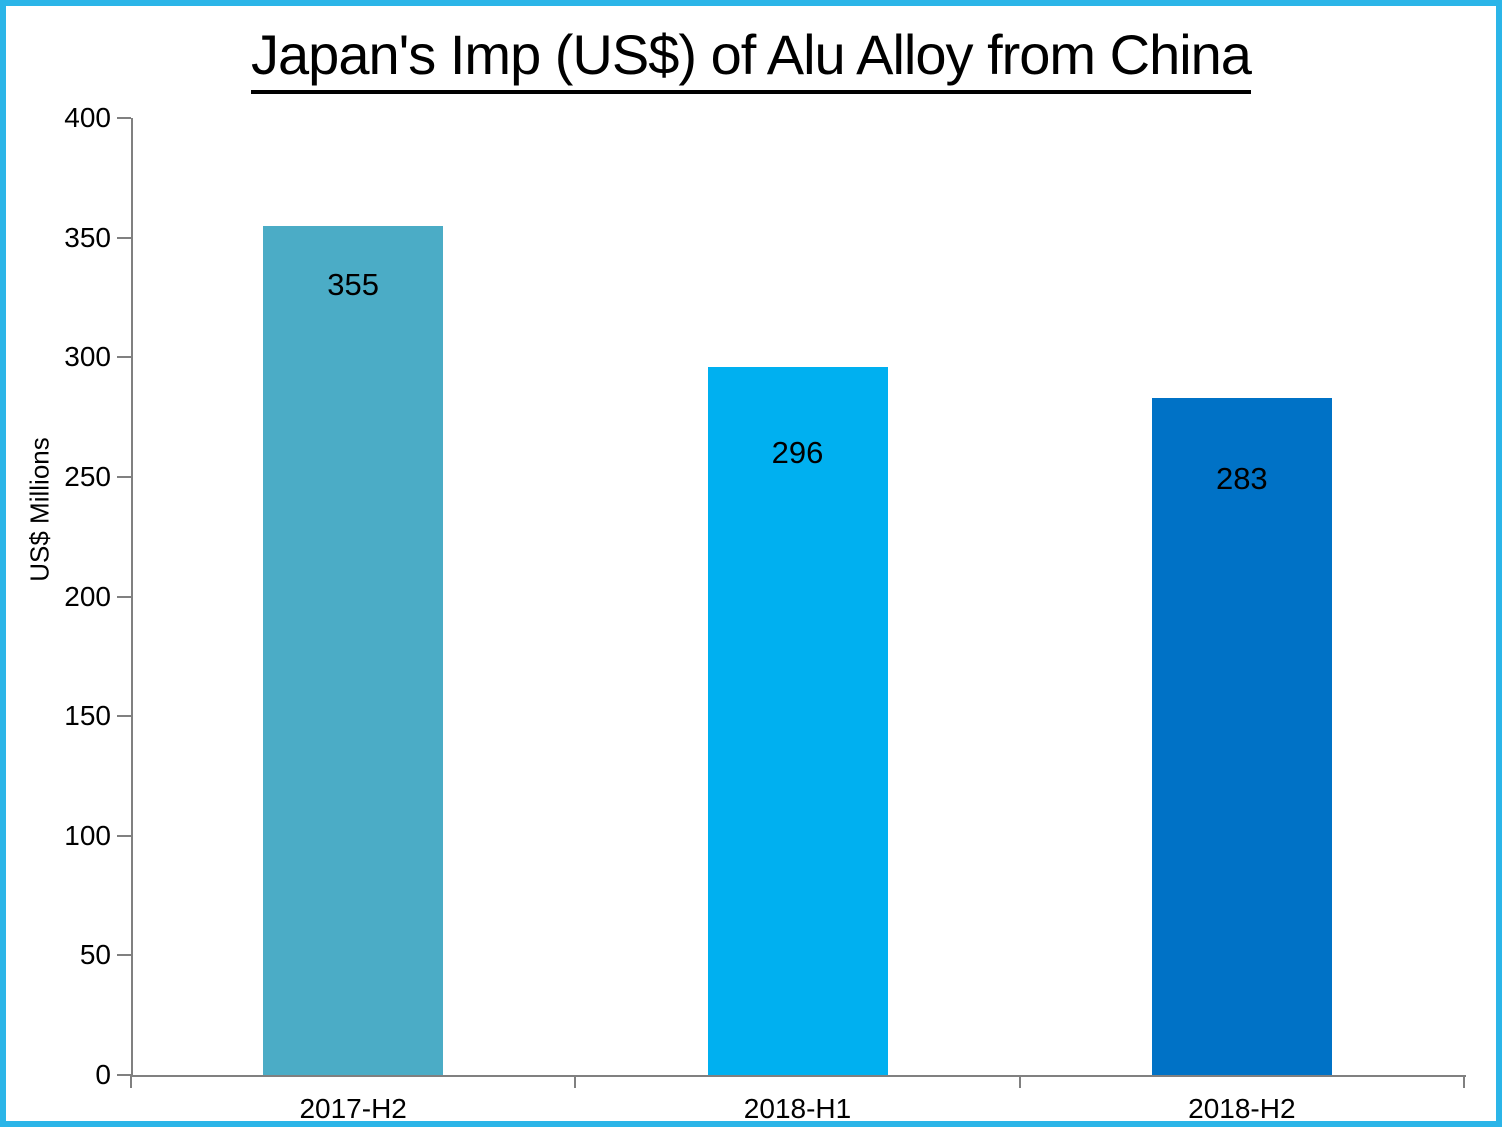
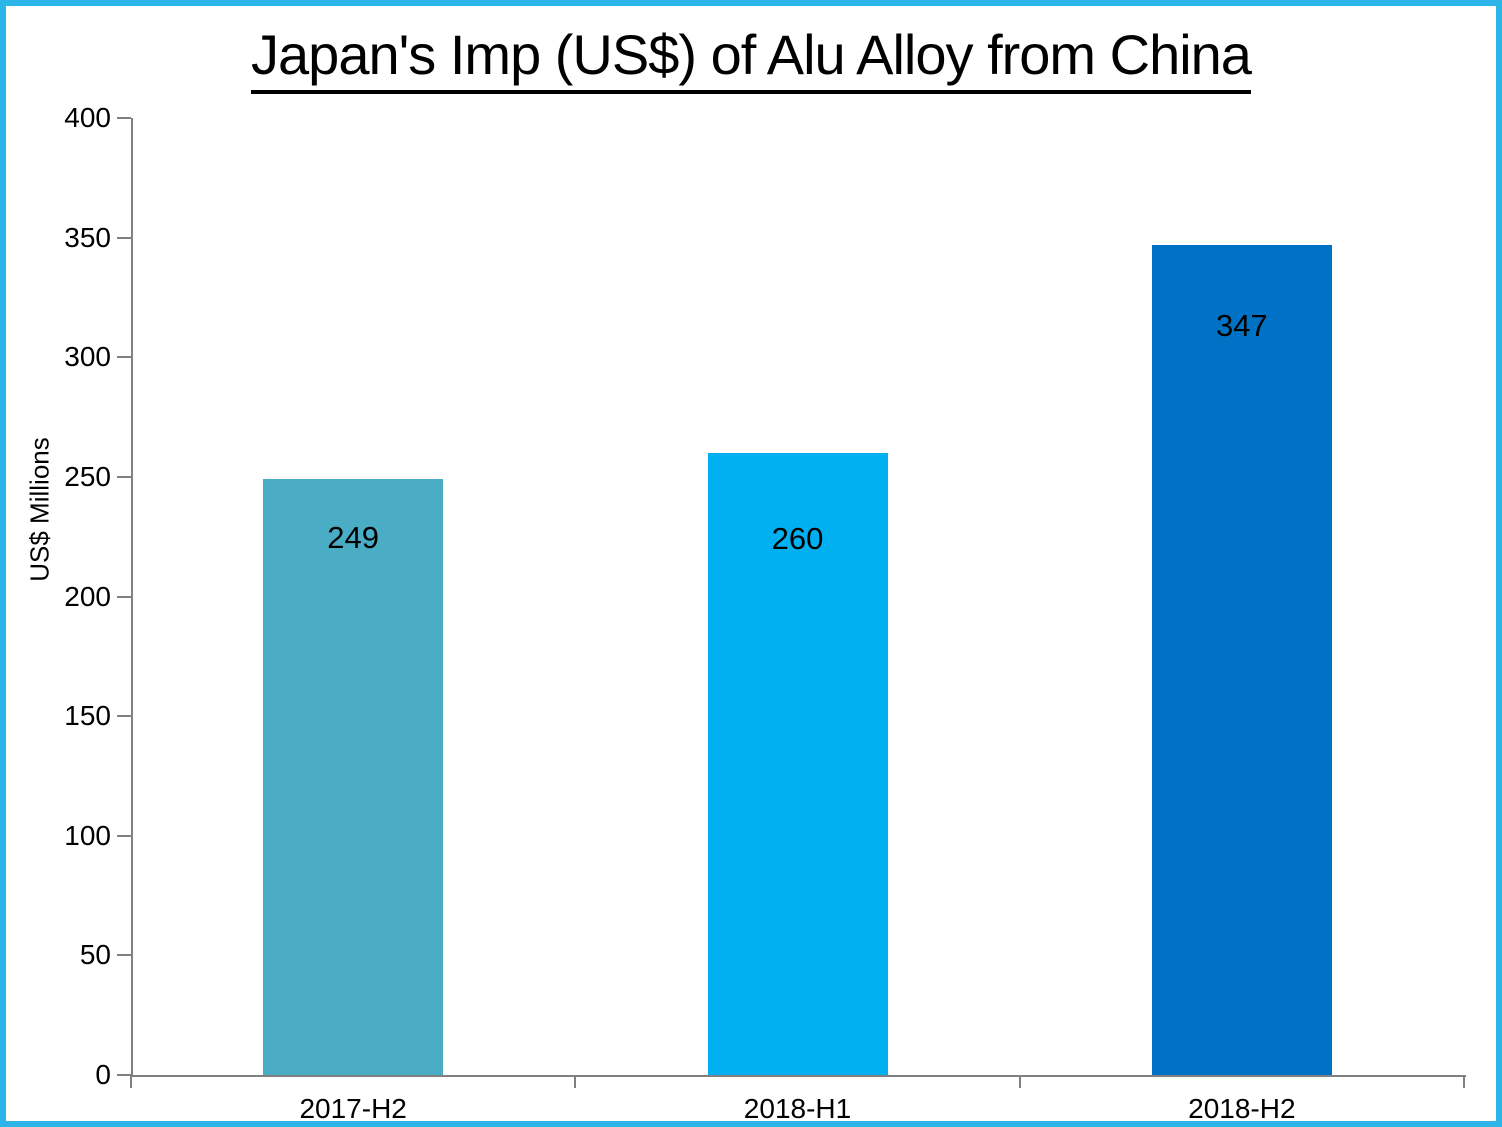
2017-H2: 355 -> 249
2018-H1: 296 -> 260
2018-H2: 283 -> 347
